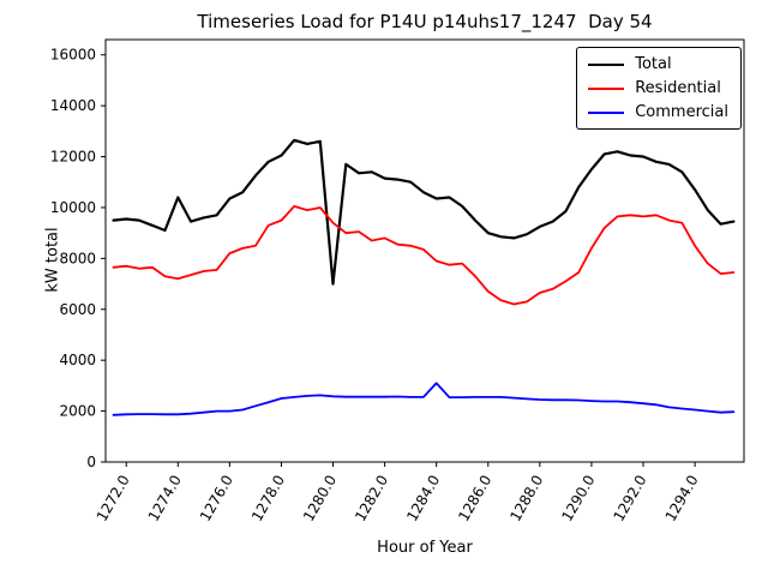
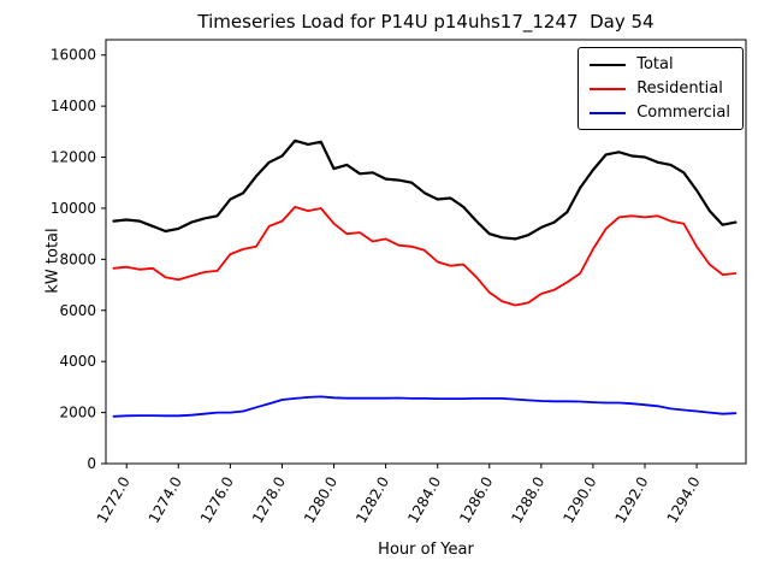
Total/1274.0: 10400 -> 9200
Total/1280.0: 7000 -> 11600
Commercial/1284.0: 3100 -> 2500
